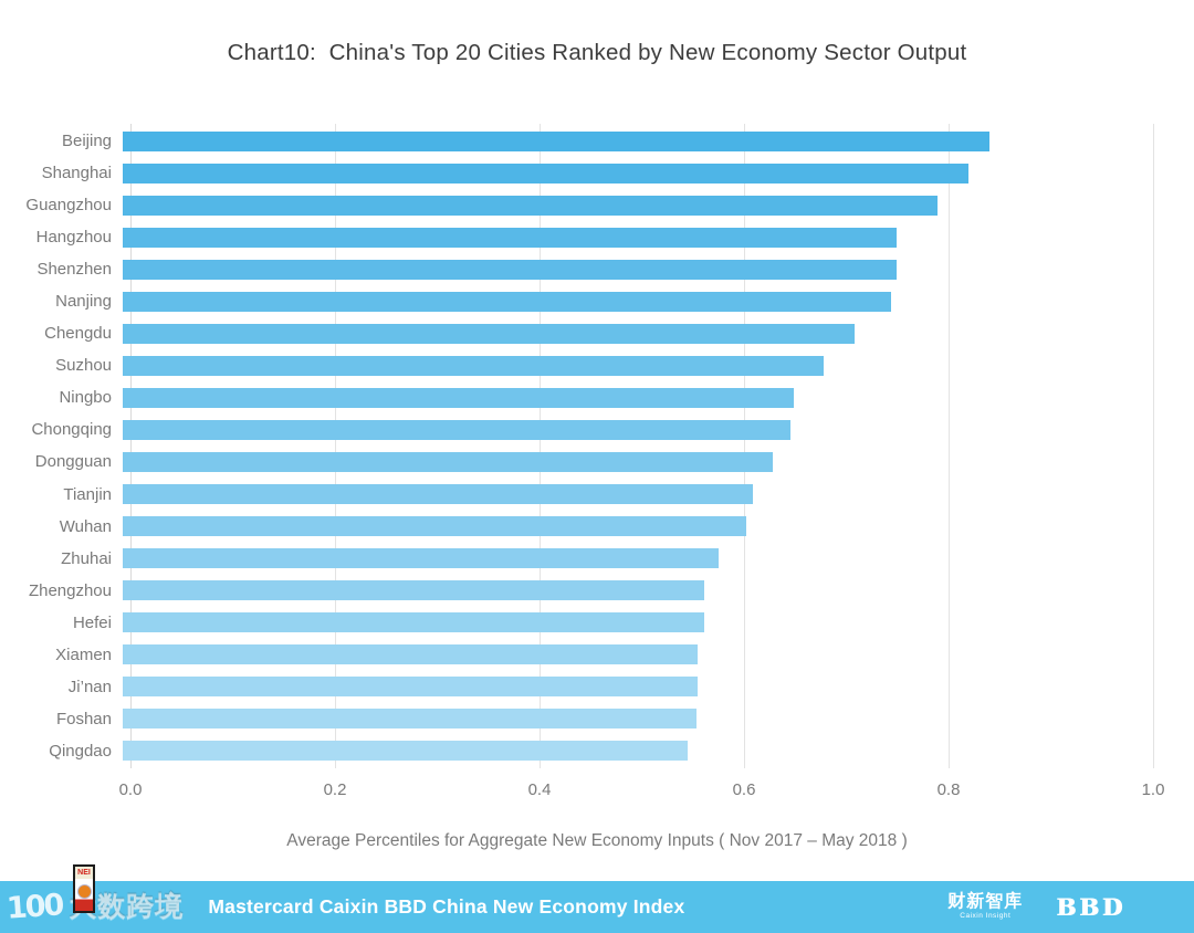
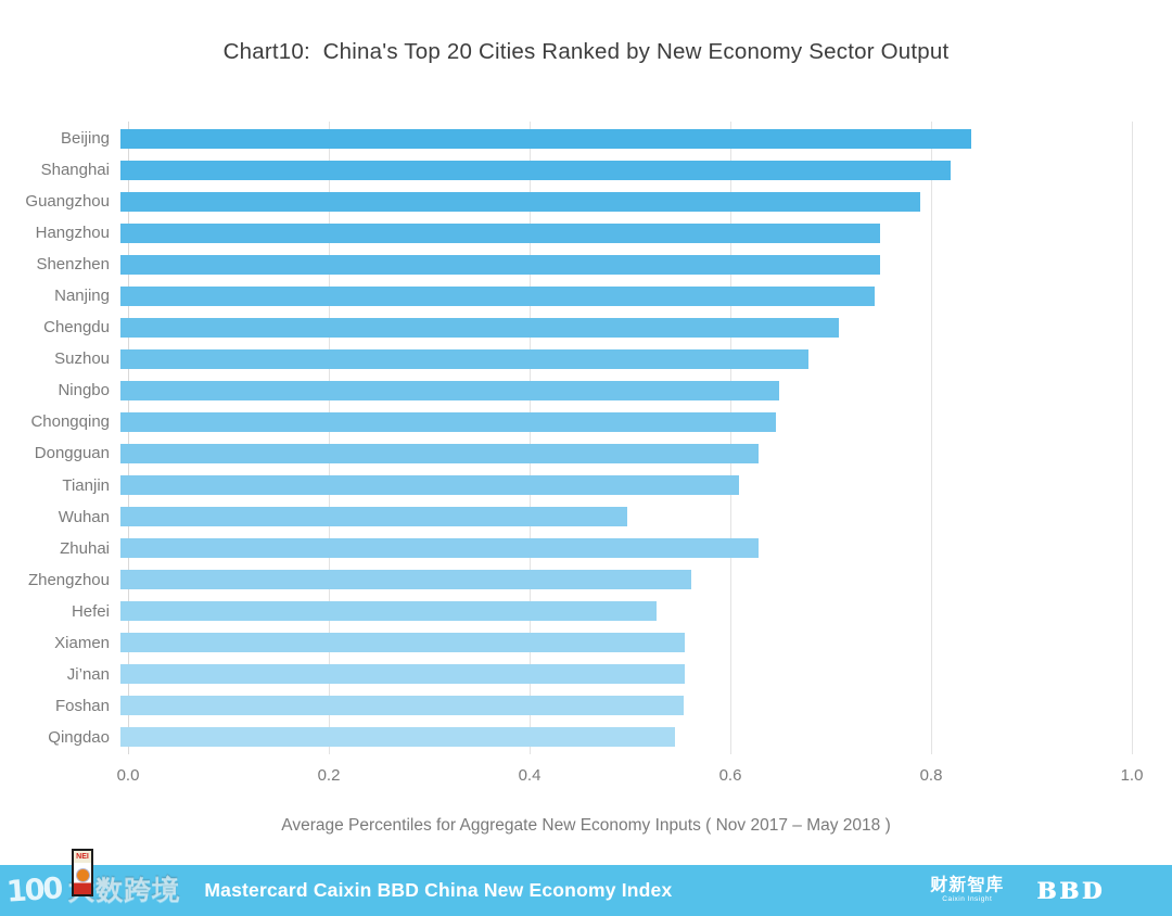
Wuhan: 0.60 -> 0.50
Zhuhai: 0.58 -> 0.63
Hefei: 0.56 -> 0.53
